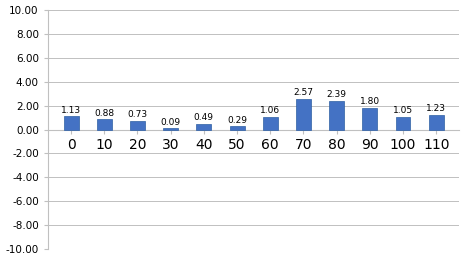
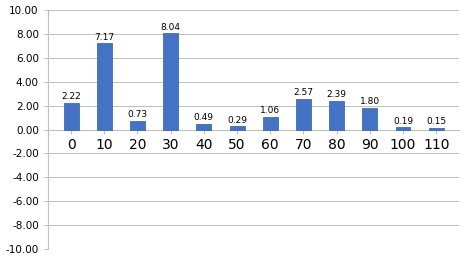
0: 1.13 -> 2.22
10: 0.88 -> 7.17
30: 0.09 -> 8.04
100: 1.05 -> 0.19
110: 1.23 -> 0.15
